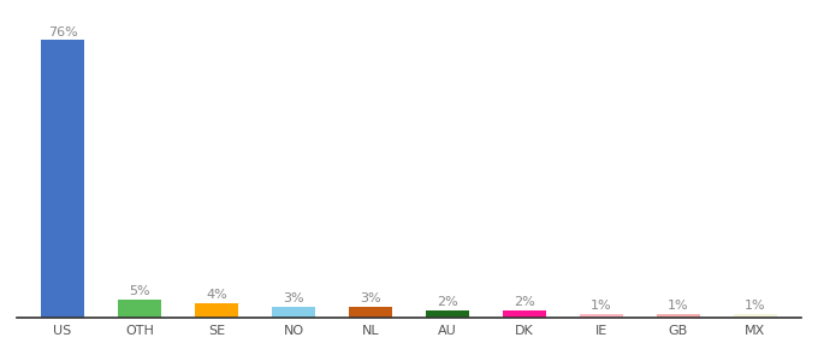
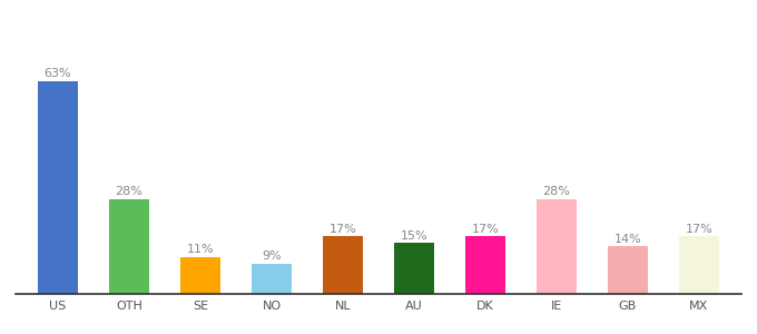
US: 76% -> 63%
OTH: 5% -> 28%
SE: 4% -> 11%
NO: 3% -> 9%
NL: 3% -> 17%
AU: 2% -> 15%
DK: 2% -> 17%
IE: 1% -> 28%
GB: 1% -> 14%
MX: 1% -> 17%
